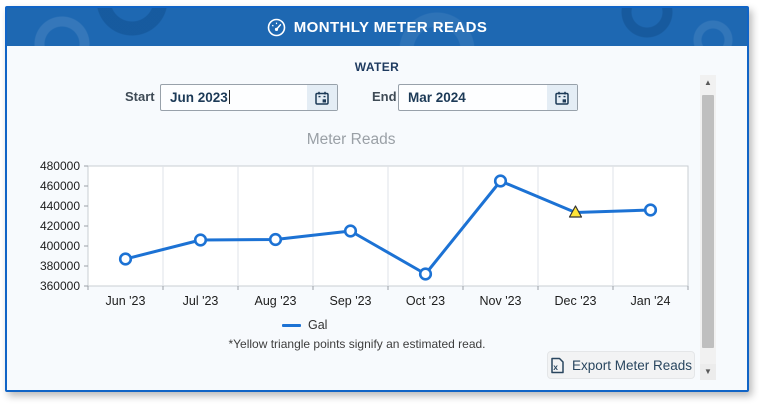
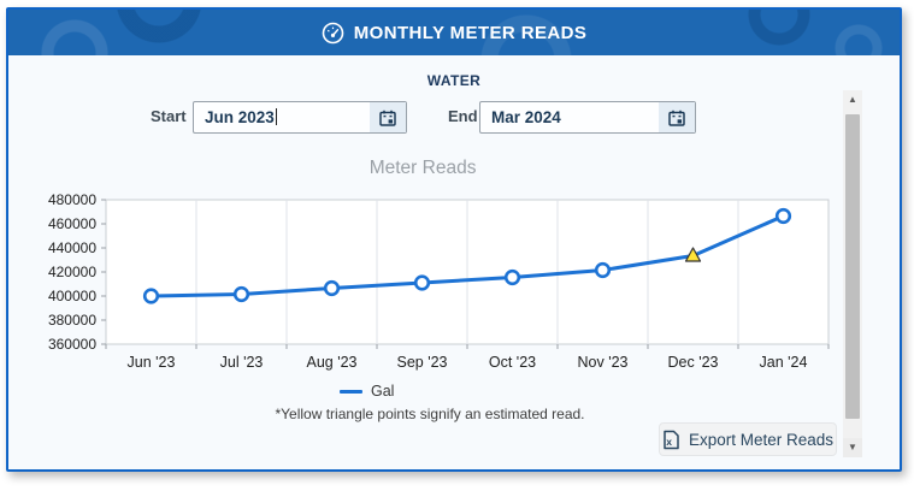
Jun '23: 387000 -> 400000
Jul '23: 406000 -> 402000
Sep '23: 415000 -> 411000
Oct '23: 372000 -> 416000
Nov '23: 465000 -> 422000
Jan '24: 436000 -> 466000
